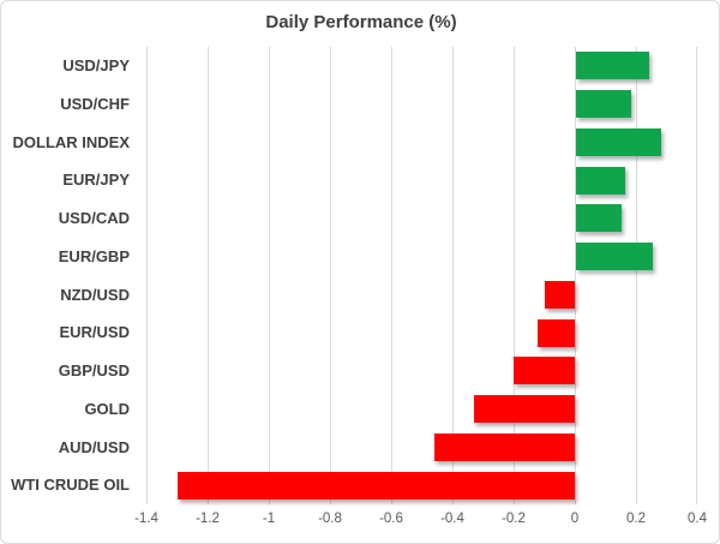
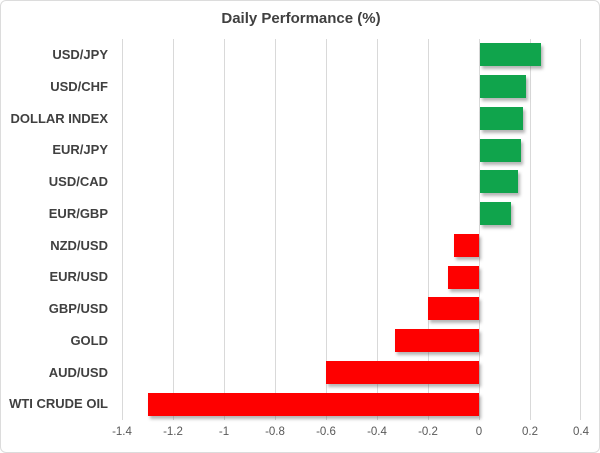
DOLLAR INDEX: 0.28 -> 0.17
EUR/GBP: 0.25 -> 0.12
AUD/USD: -0.46 -> -0.60
